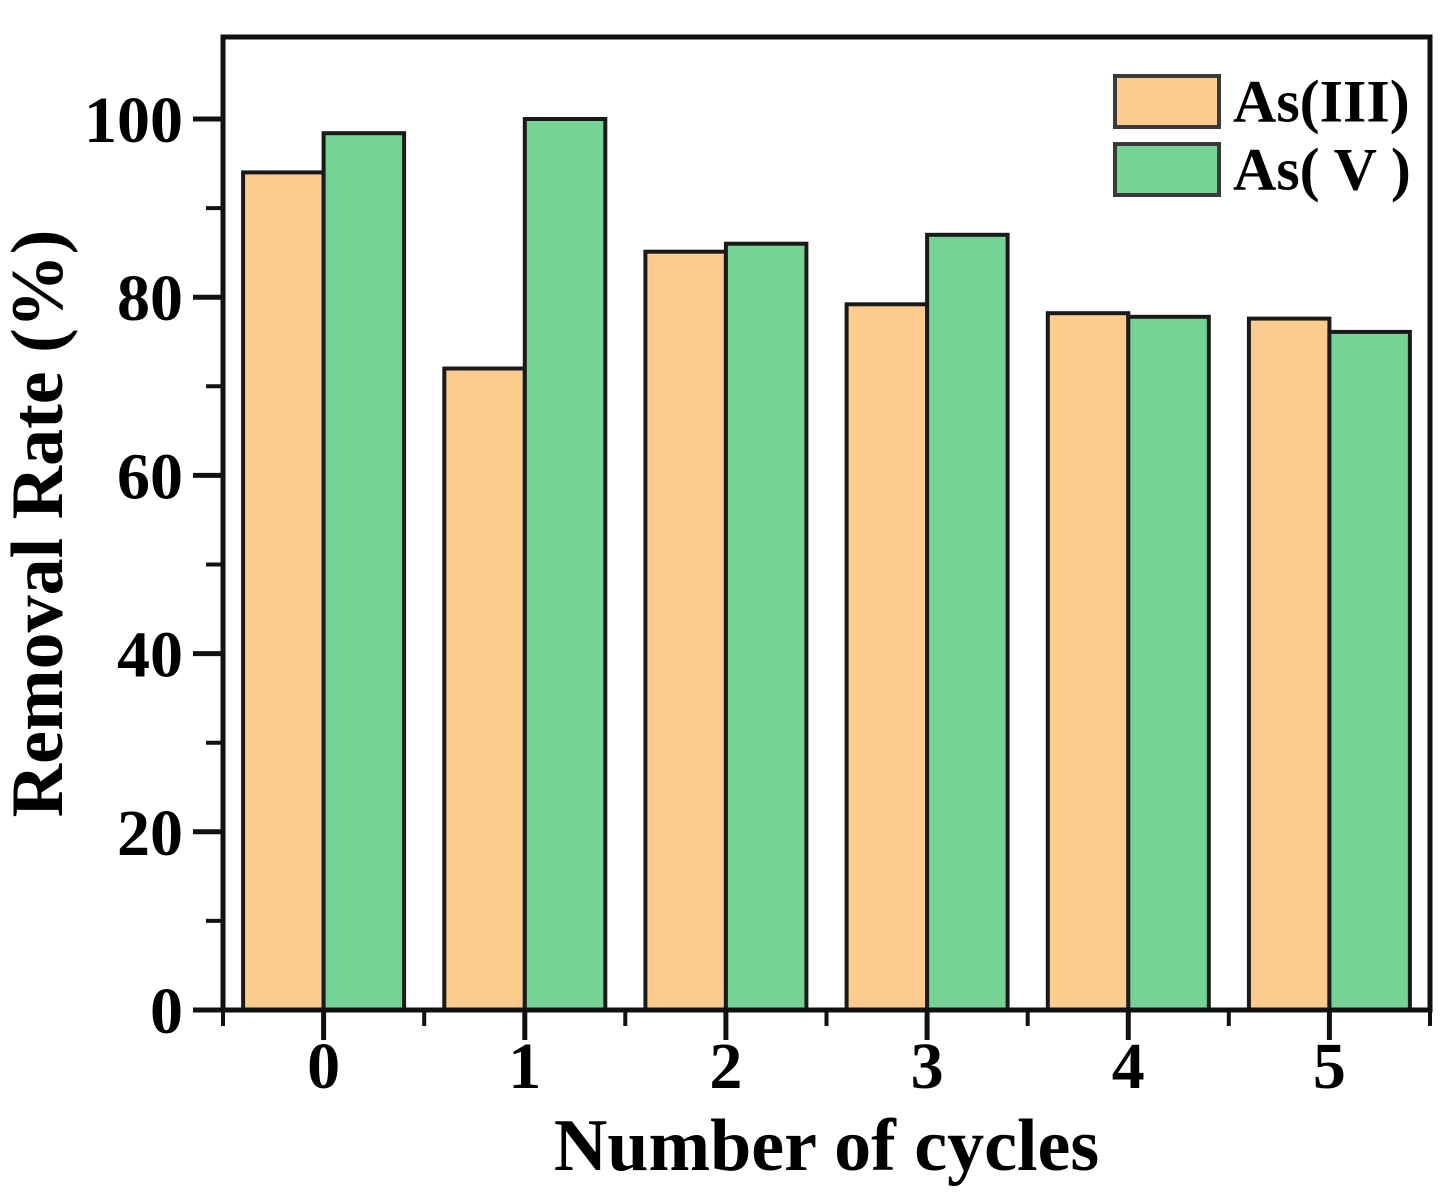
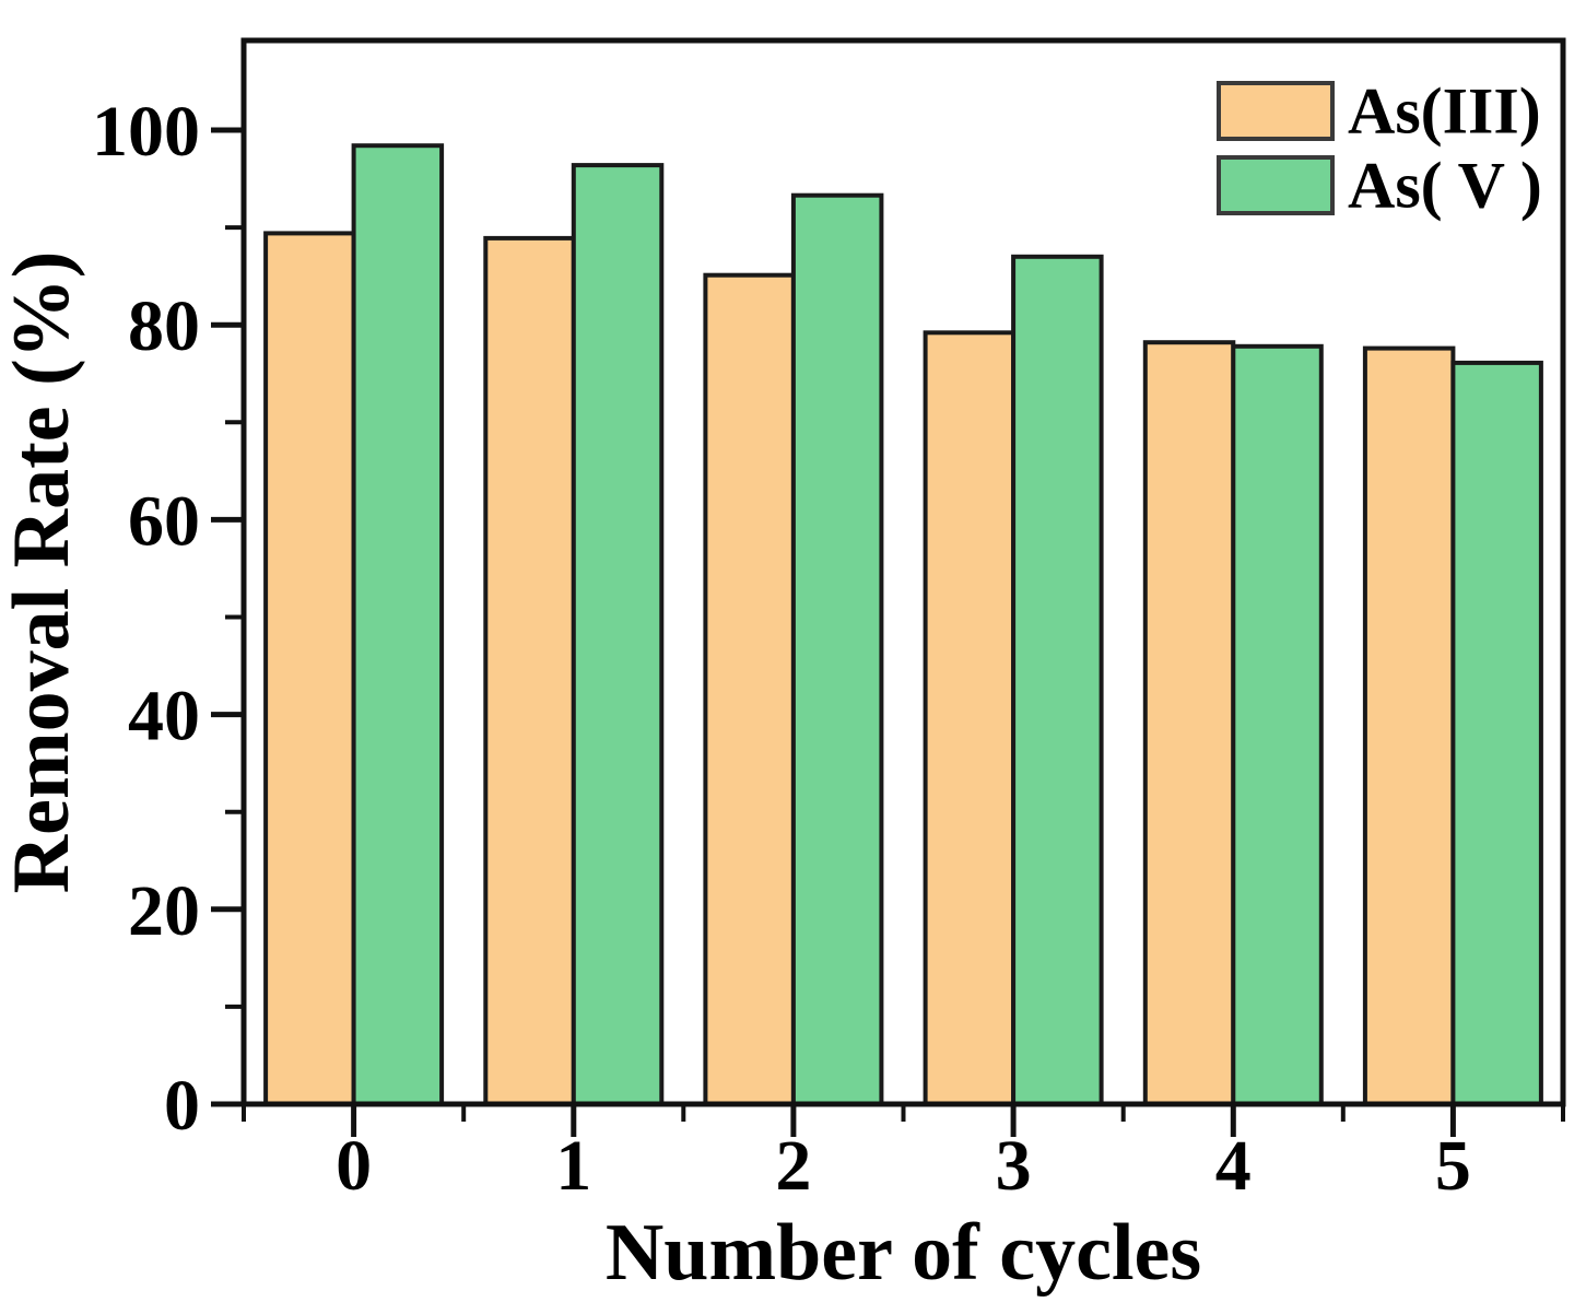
As(III)/0: 94 -> 89
As(III)/1: 72 -> 89
As(V)/1: 100 -> 96
As(V)/2: 86 -> 93
